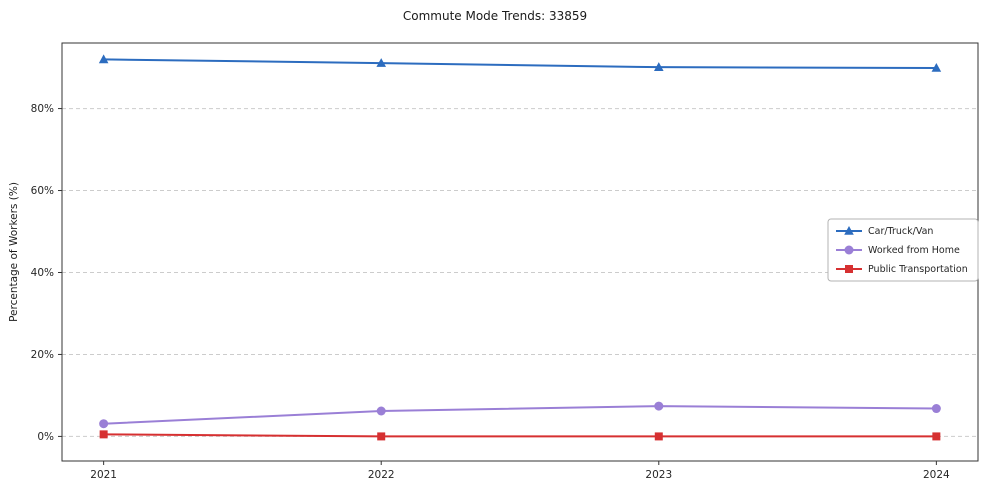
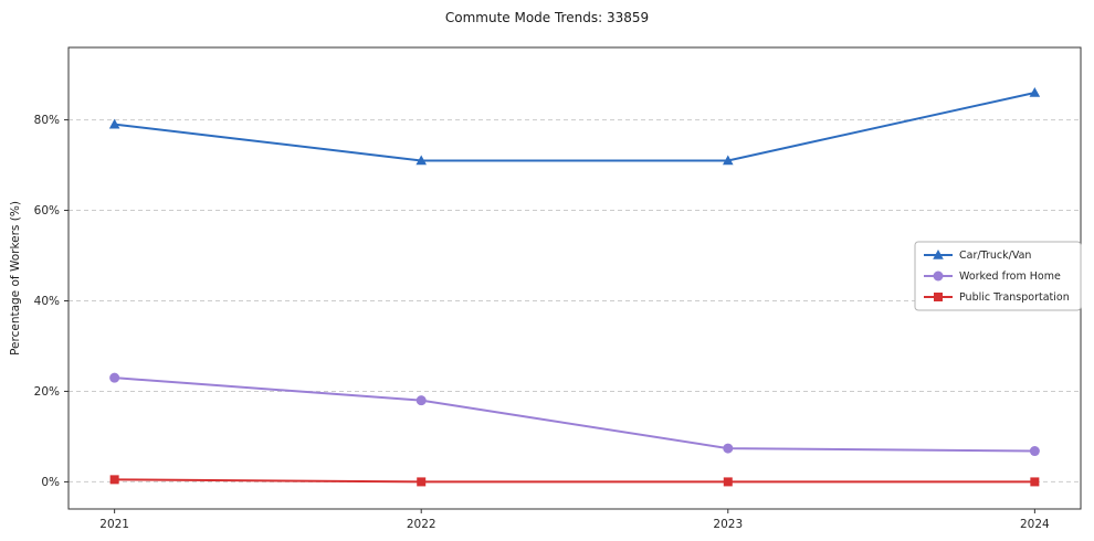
Car/Truck/Van/2021: 92% -> 79%
Worked from Home/2021: 3% -> 23%
Car/Truck/Van/2022: 91% -> 71%
Worked from Home/2022: 6% -> 18%
Car/Truck/Van/2023: 90% -> 71%
Car/Truck/Van/2024: 90% -> 86%
